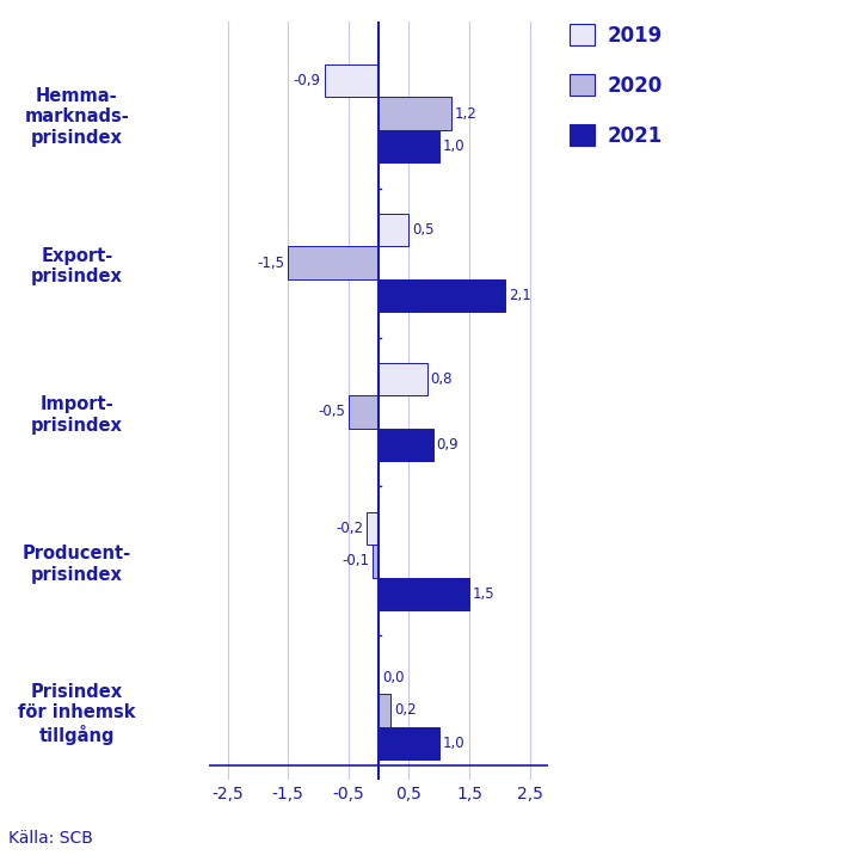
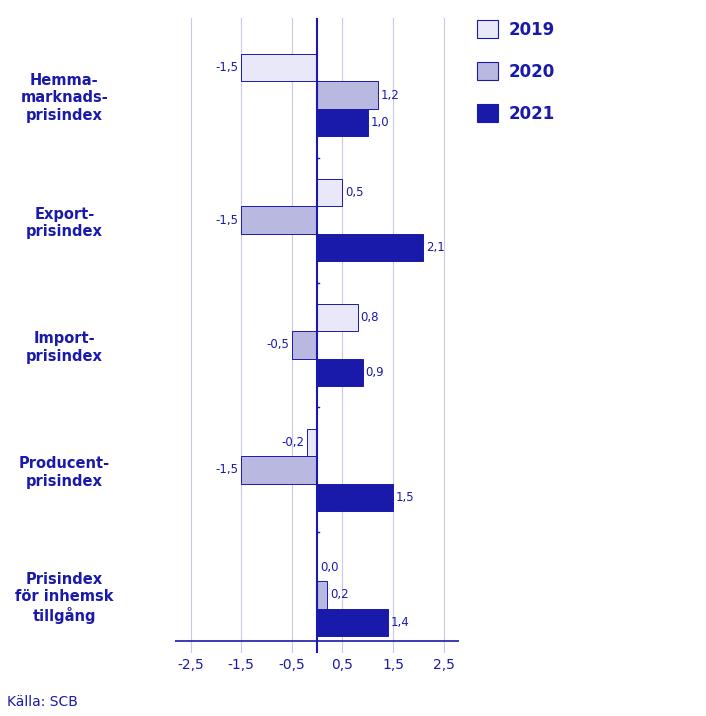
2019/Hemma- marknads- prisindex: -0,9 -> -1,5
2020/Producent- prisindex: -0,1 -> -1,5
2021/Prisindex för inhemsk tillgång: 1,0 -> 1,4
